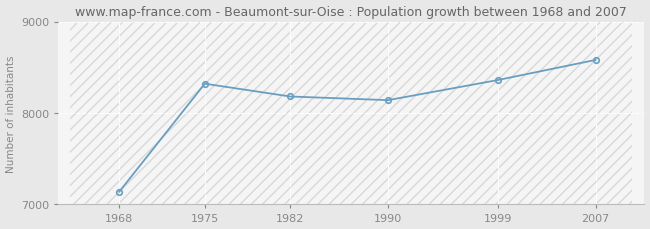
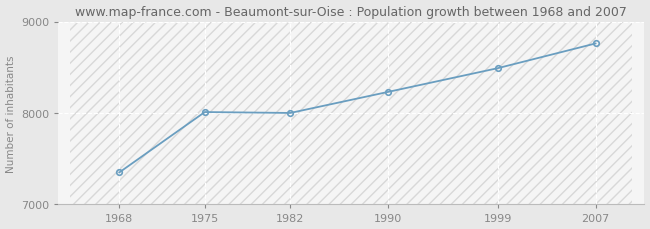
1968: 7140 -> 7350
1975: 8320 -> 8010
1982: 8180 -> 8000
1990: 8140 -> 8230
1999: 8360 -> 8490
2007: 8580 -> 8760
